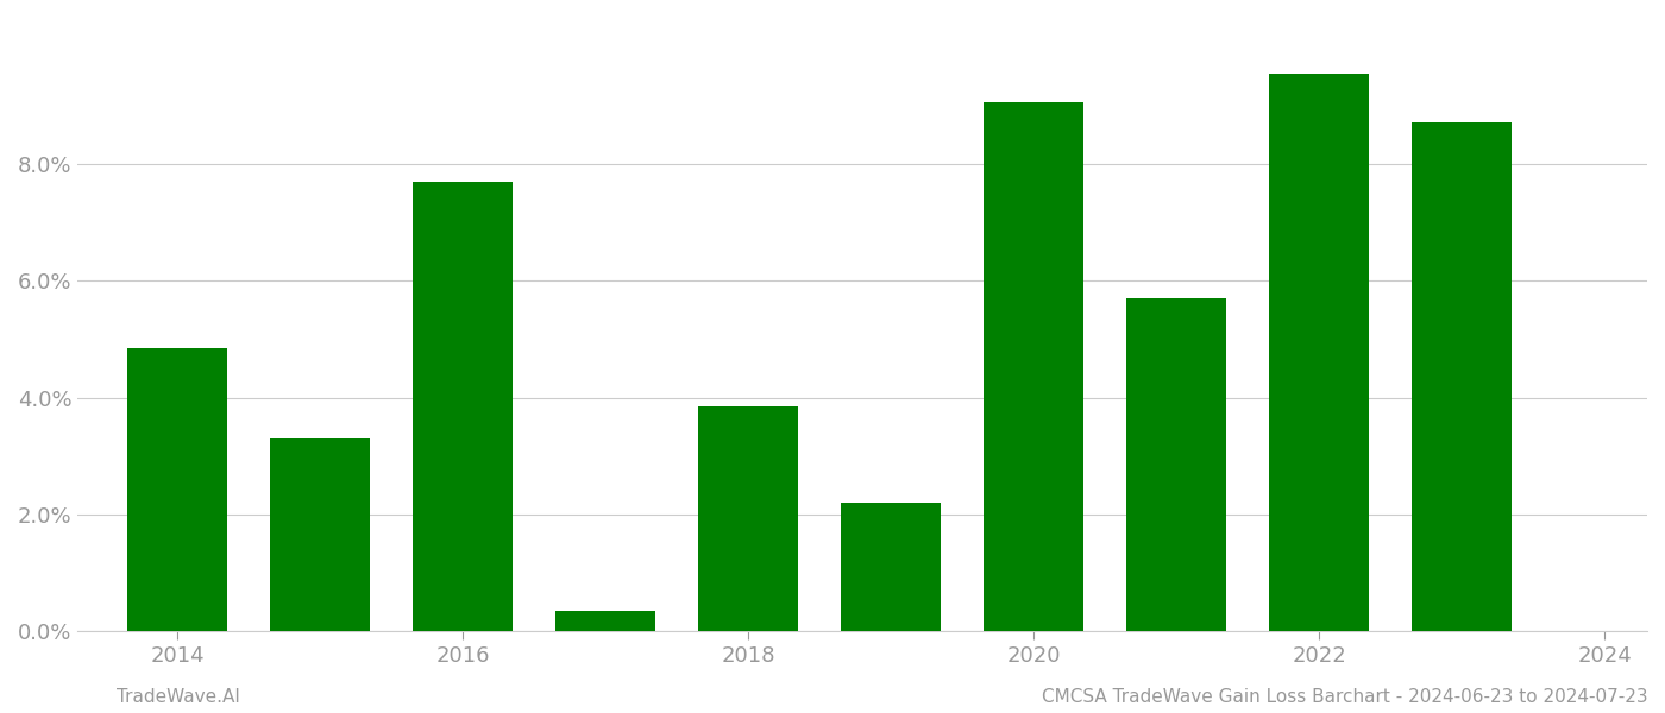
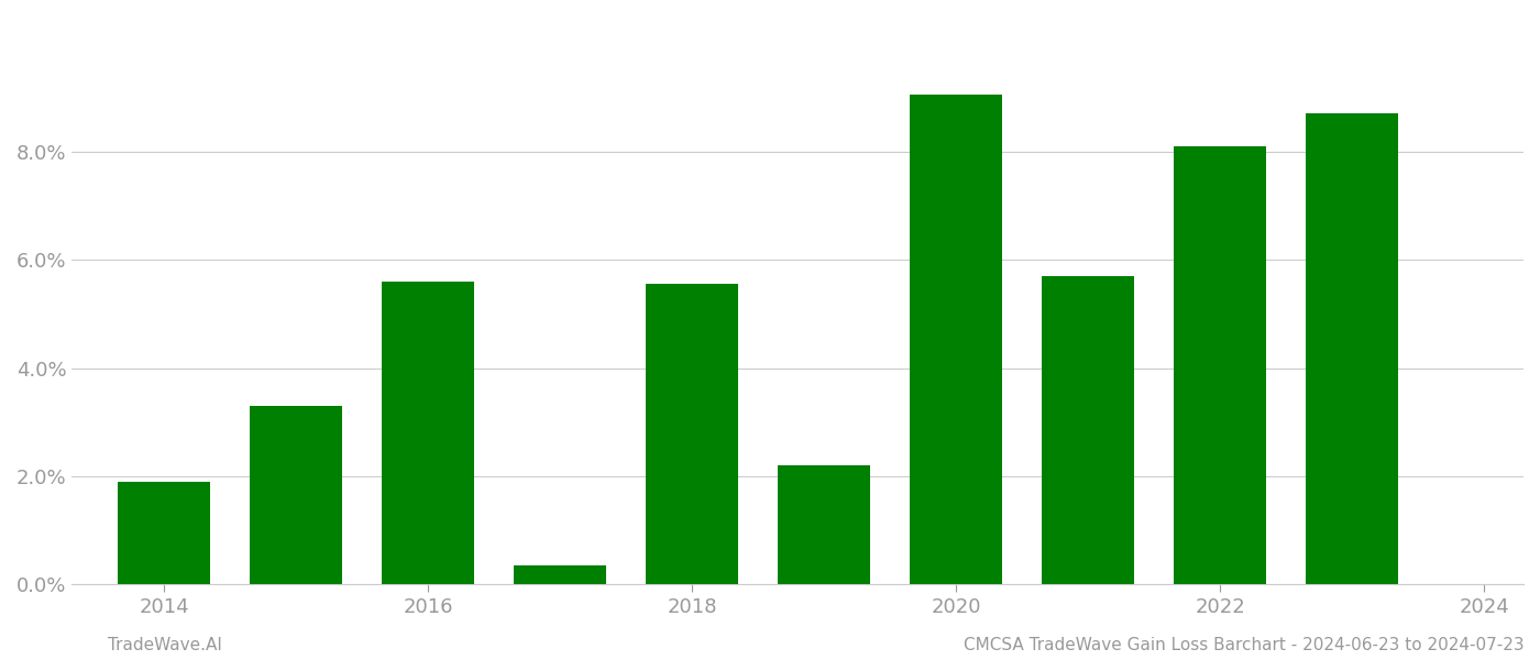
2014: 4.85% -> 1.90%
2016: 7.70% -> 5.60%
2018: 3.85% -> 5.55%
2022: 9.55% -> 8.10%
